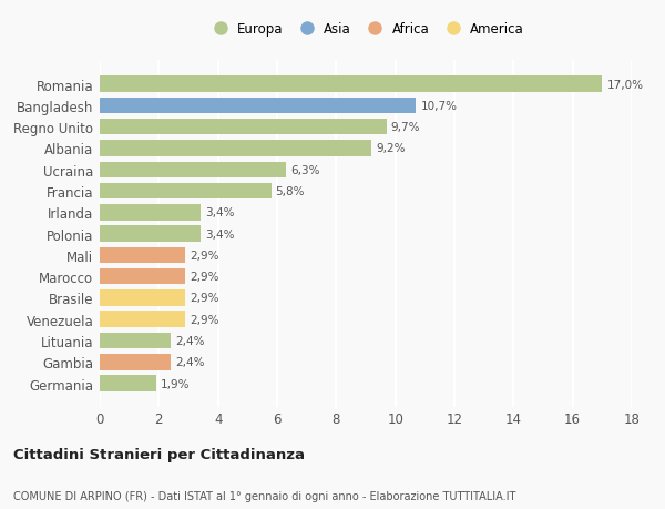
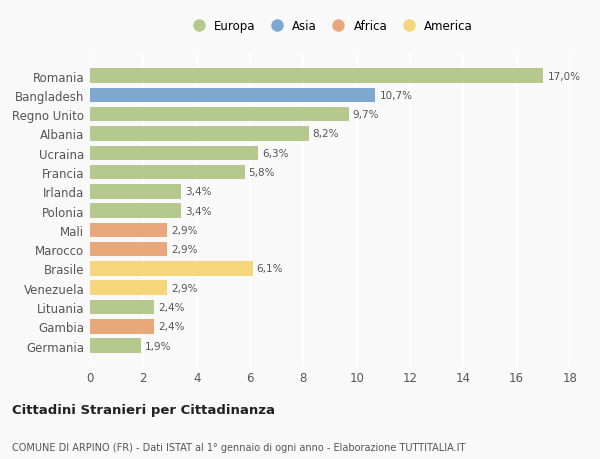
Albania: 9,2% -> 8,2%
Brasile: 2,9% -> 6,1%
